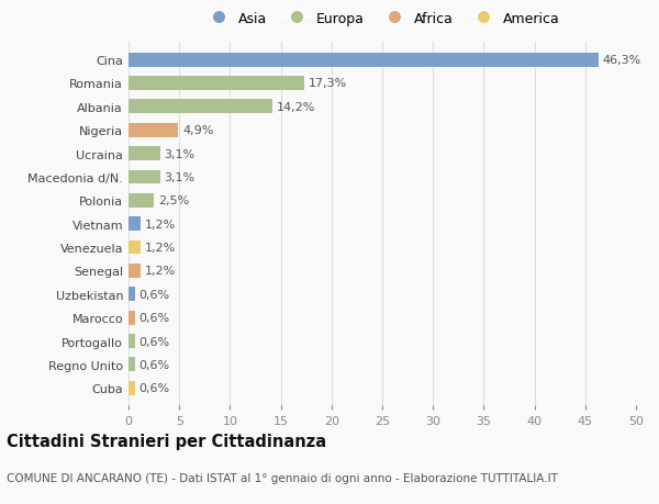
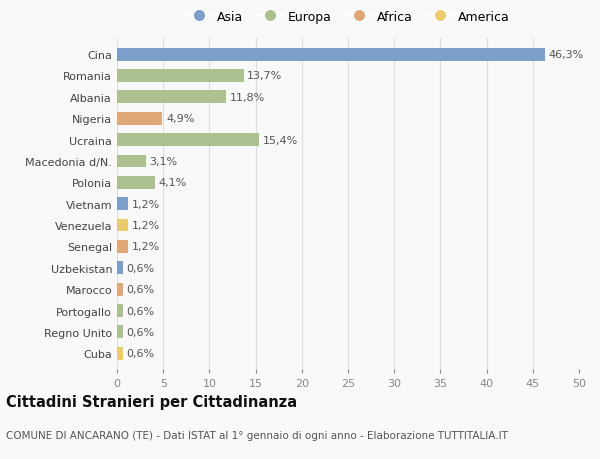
Romania: 17,3% -> 13,7%
Albania: 14,2% -> 11,8%
Ucraina: 3,1% -> 15,4%
Polonia: 2,5% -> 4,1%
